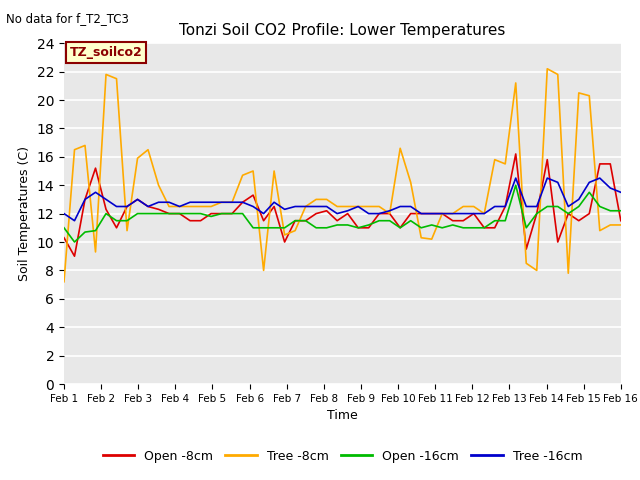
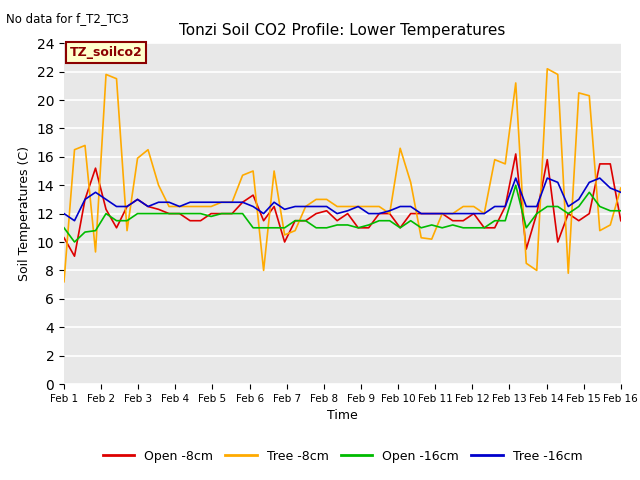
Tree -8cm/Feb 16: 11.2 -> 13.8
